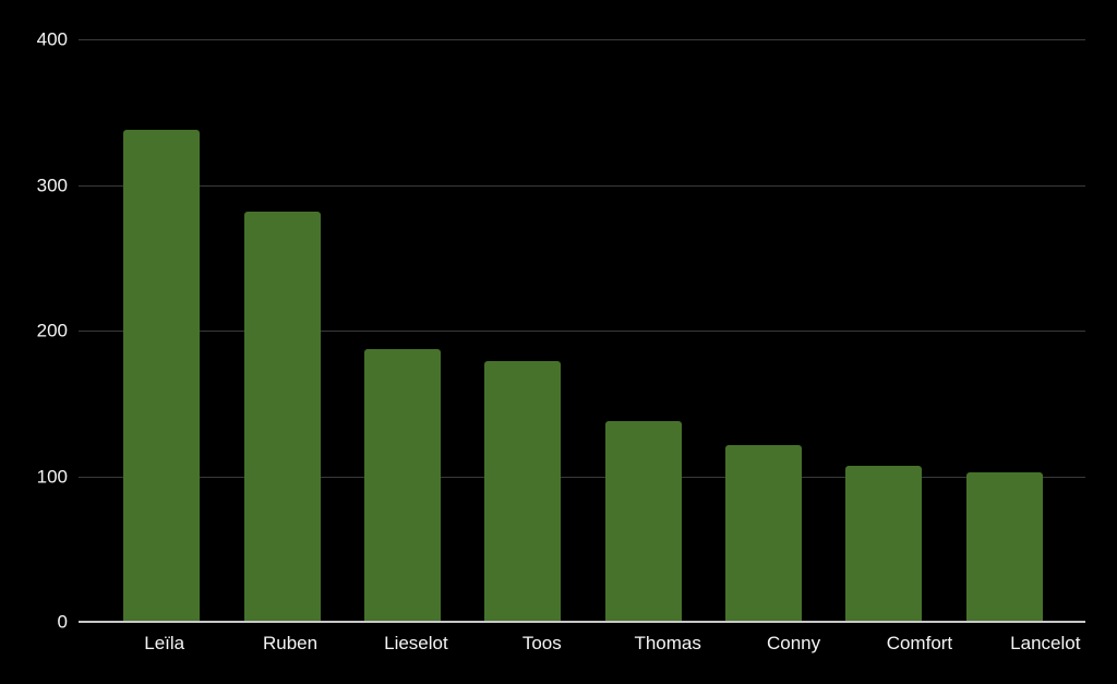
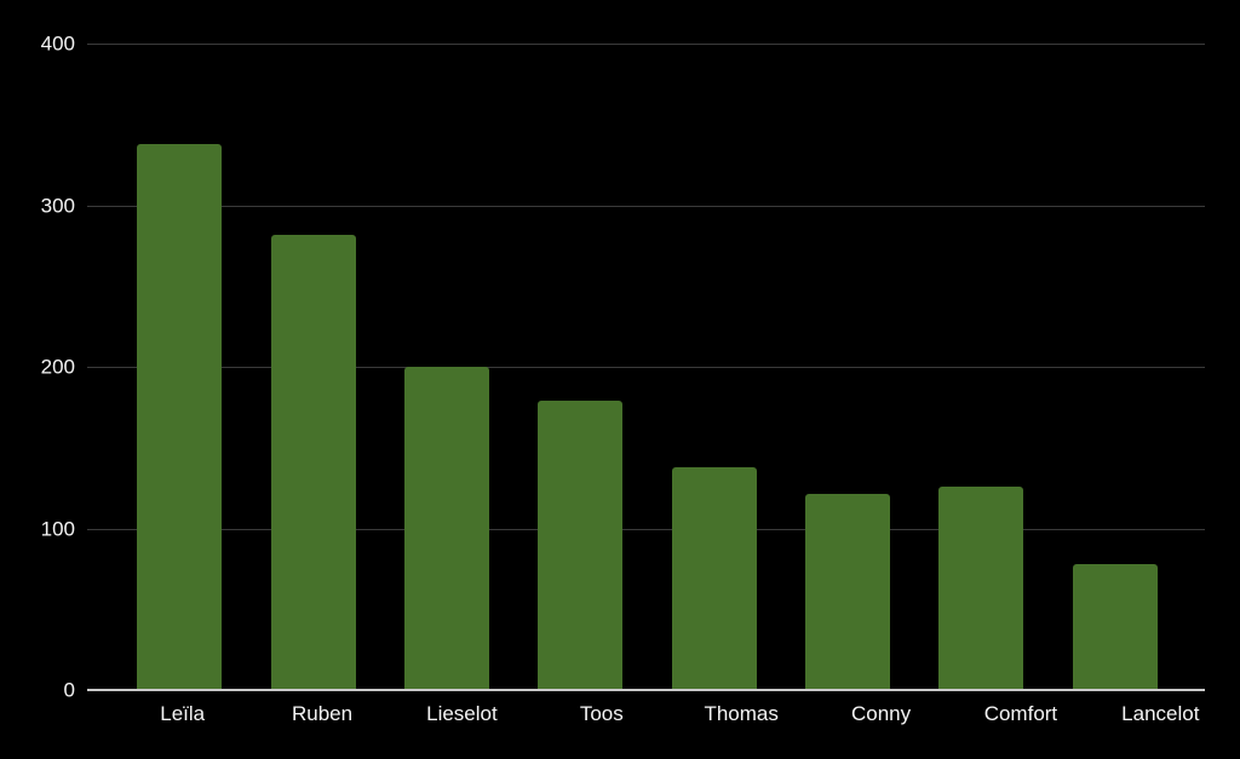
Lieselot: 187 -> 200
Comfort: 107 -> 126
Lancelot: 103 -> 78
